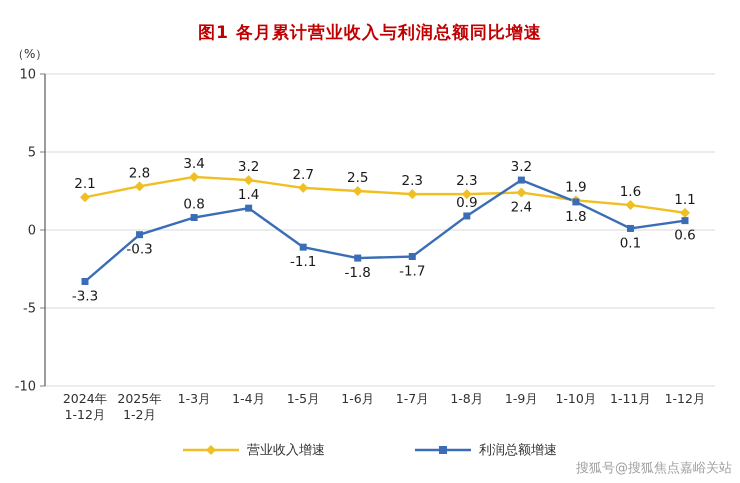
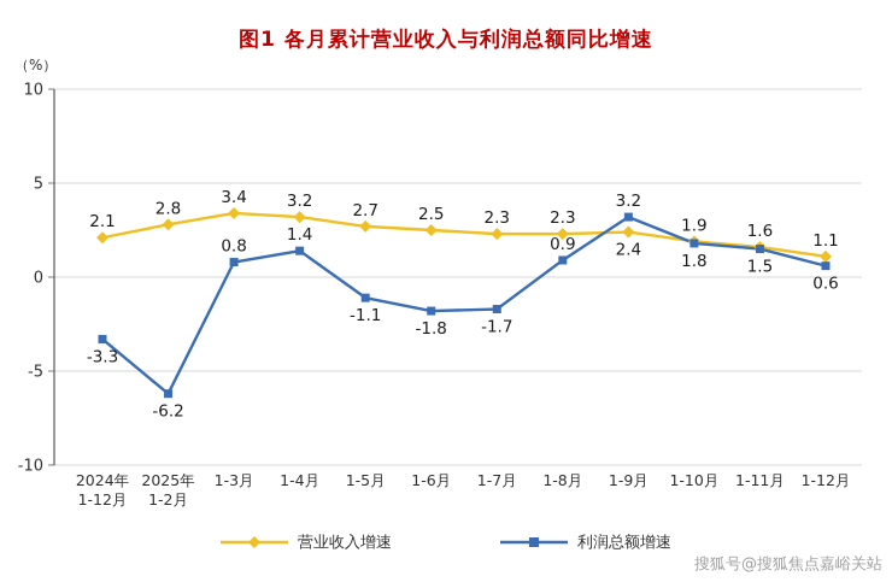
利润总额增速/2025年1-2月: -0.3 -> -6.2
利润总额增速/1-11月: 0.1 -> 1.5
